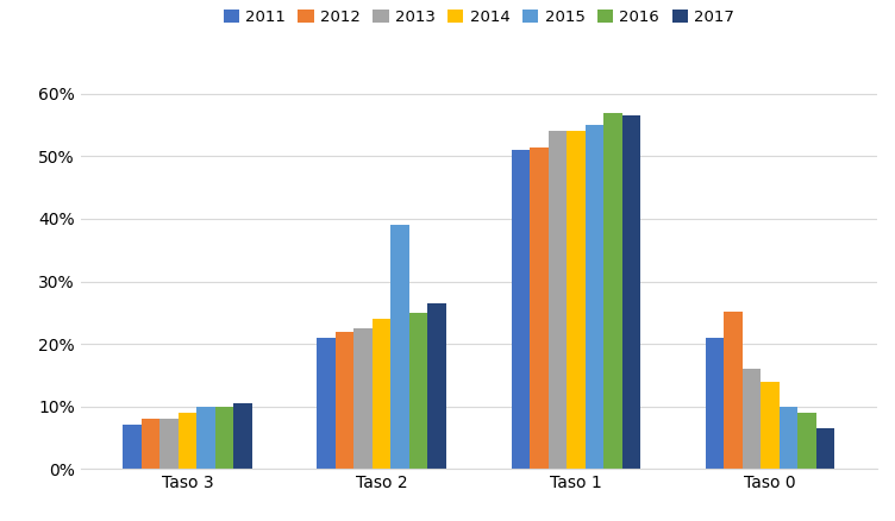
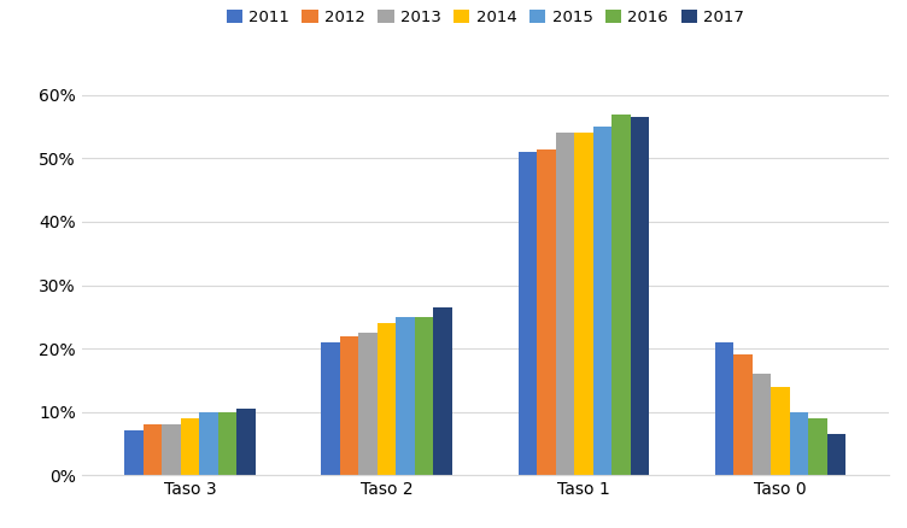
2015/Taso 2: 39% -> 25%
2012/Taso 0: 25.2% -> 19.0%
